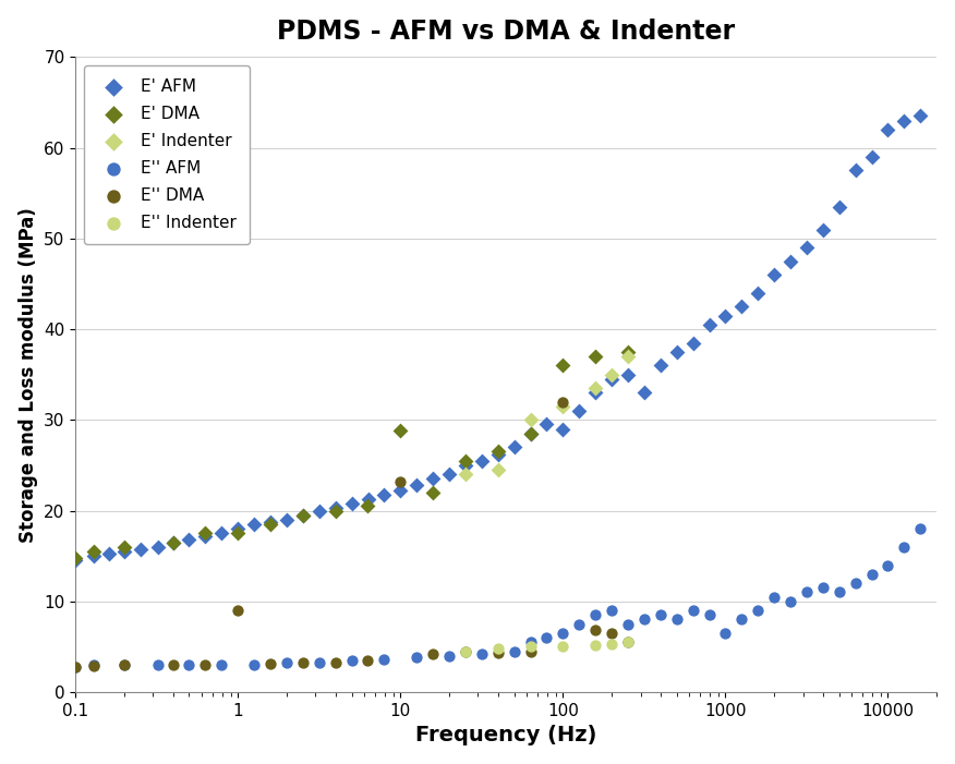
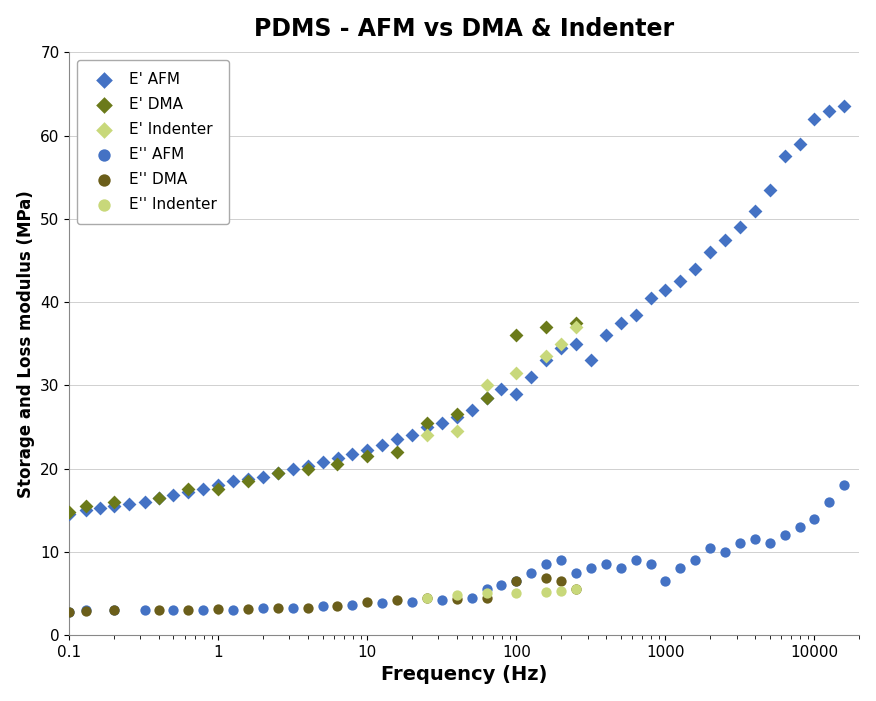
E'' DMA/1: 9.0 -> 3.1
E' DMA/10: 28.8 -> 21.5
E'' DMA/10: 23.2 -> 4.0
E'' DMA/100: 32.0 -> 6.5
